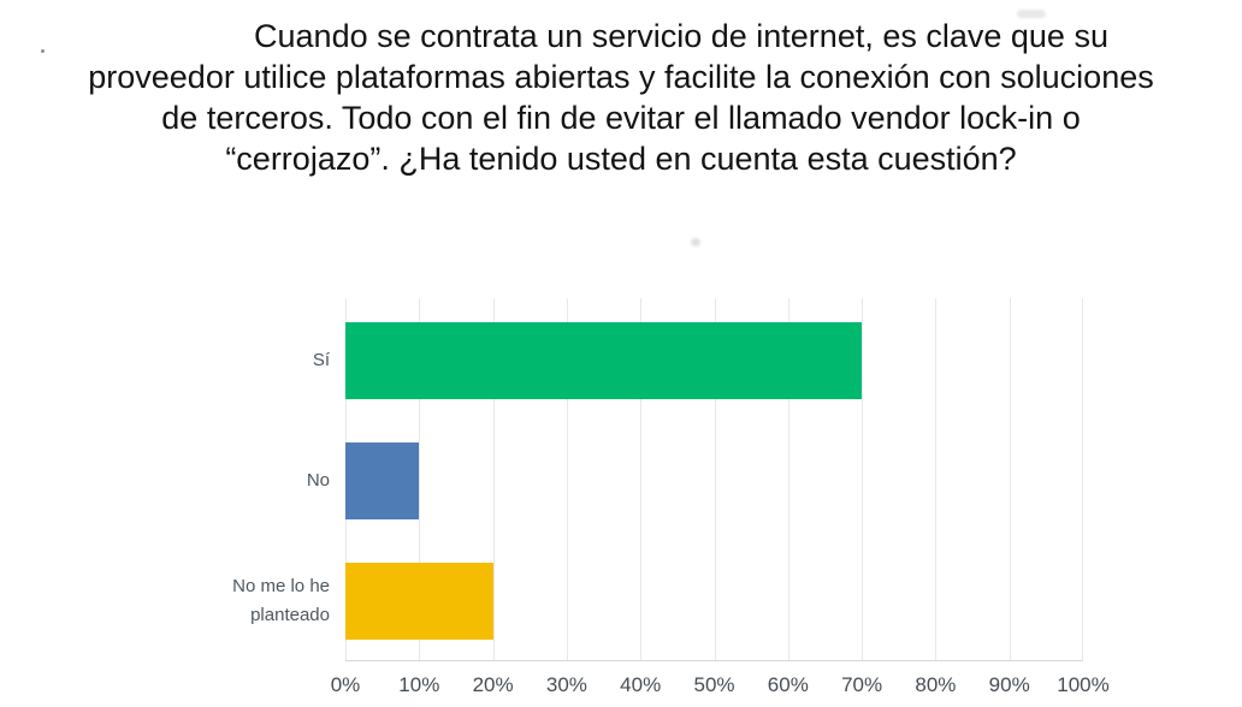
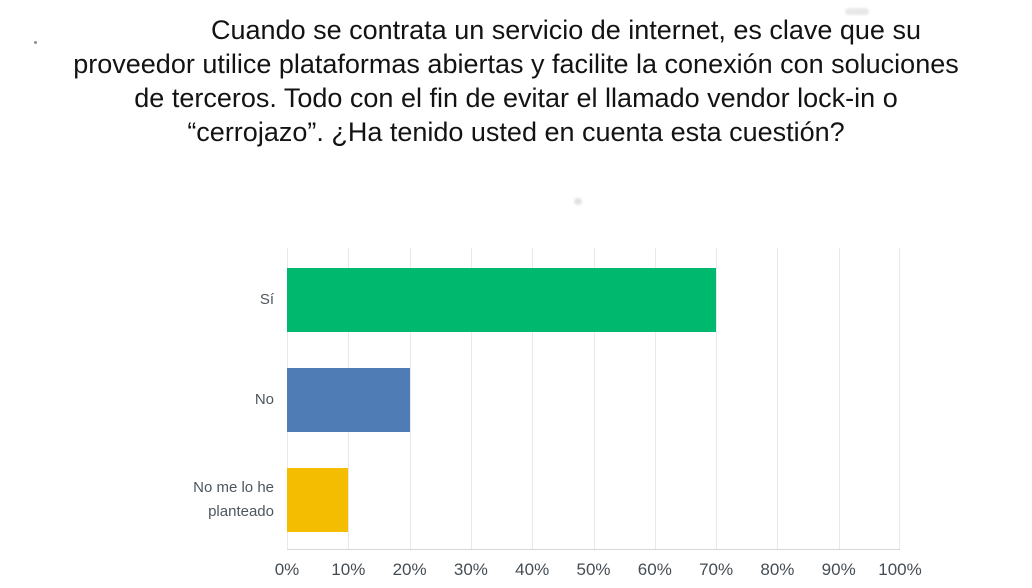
No: 10% -> 20%
No me lo he planteado: 20% -> 10%
